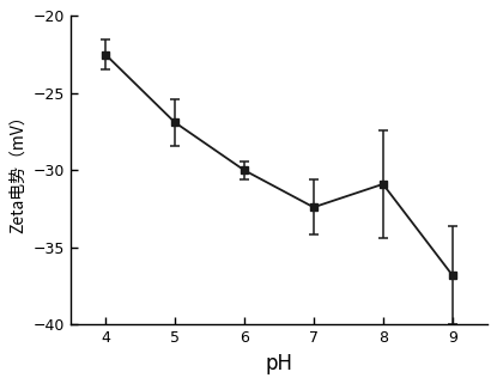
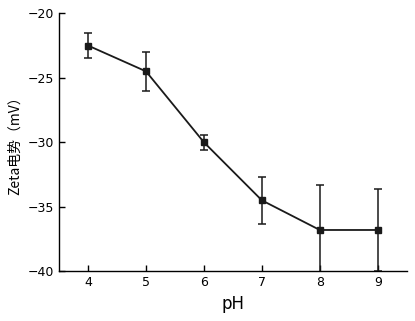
5: -26.9 -> -24.5
7: -32.4 -> -34.5
8: -30.9 -> -36.8
